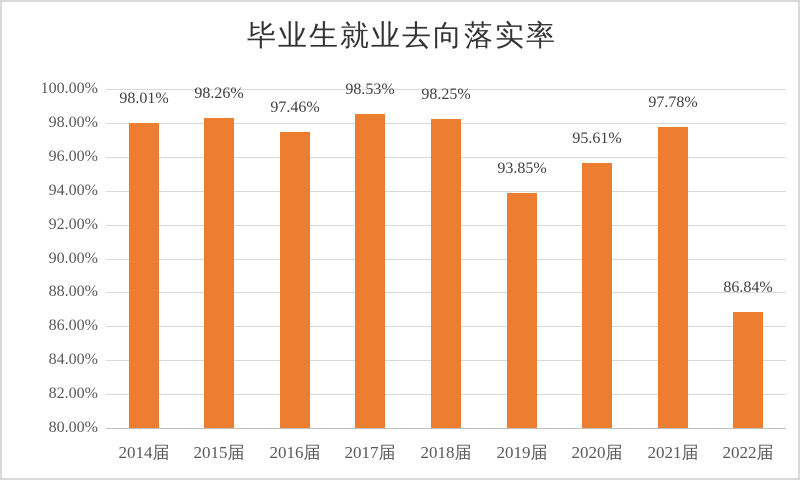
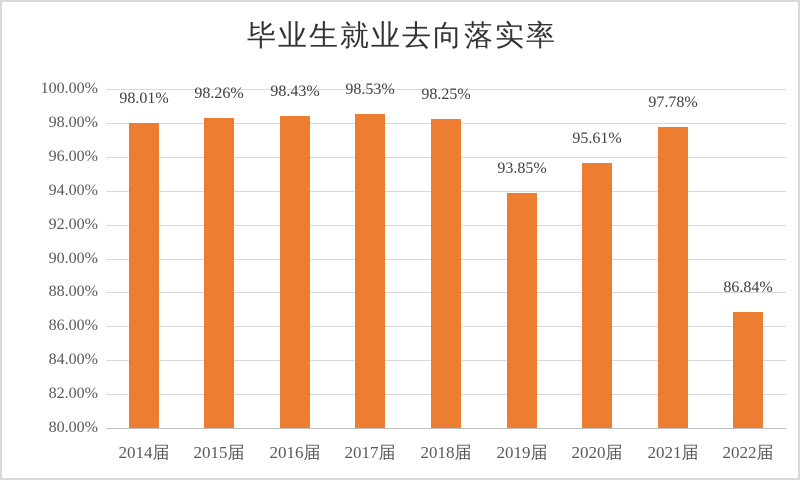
2016届: 97.46% -> 98.43%
